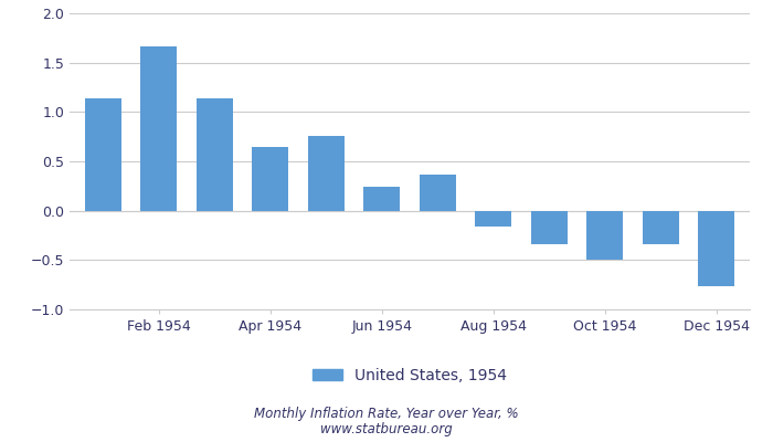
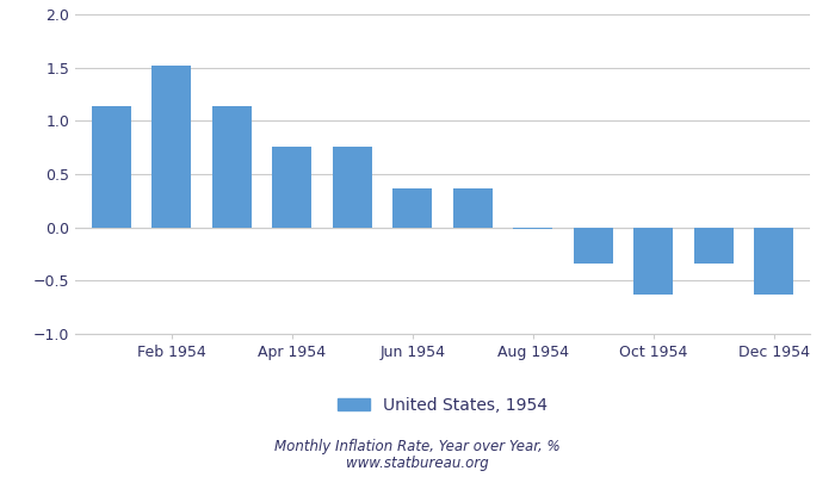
Feb 1954: 1.66 -> 1.52
Apr 1954: 0.64 -> 0.76
Jun 1954: 0.24 -> 0.37
Aug 1954: -0.16 -> -0.01
Oct 1954: -0.50 -> -0.63
Dec 1954: -0.76 -> -0.63
